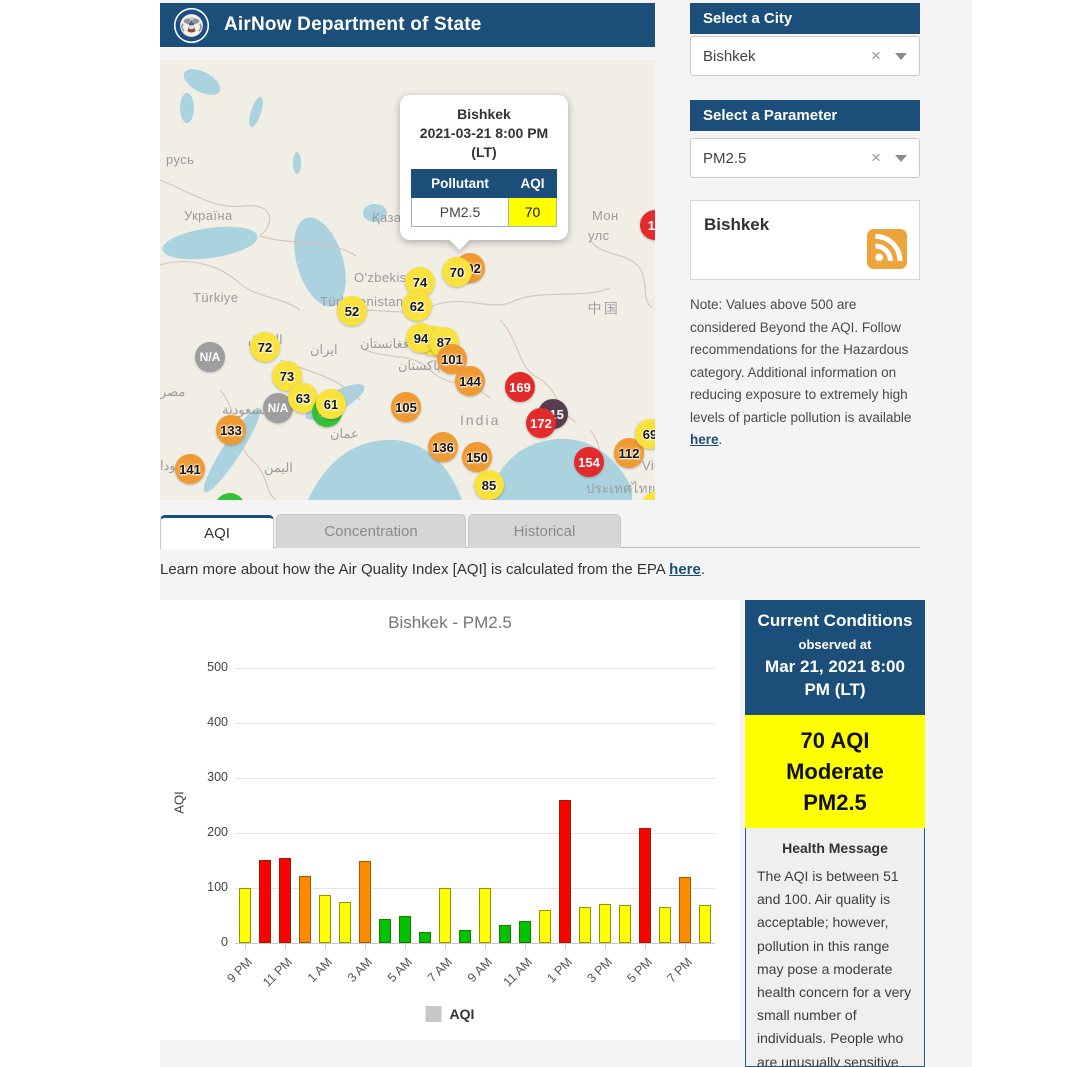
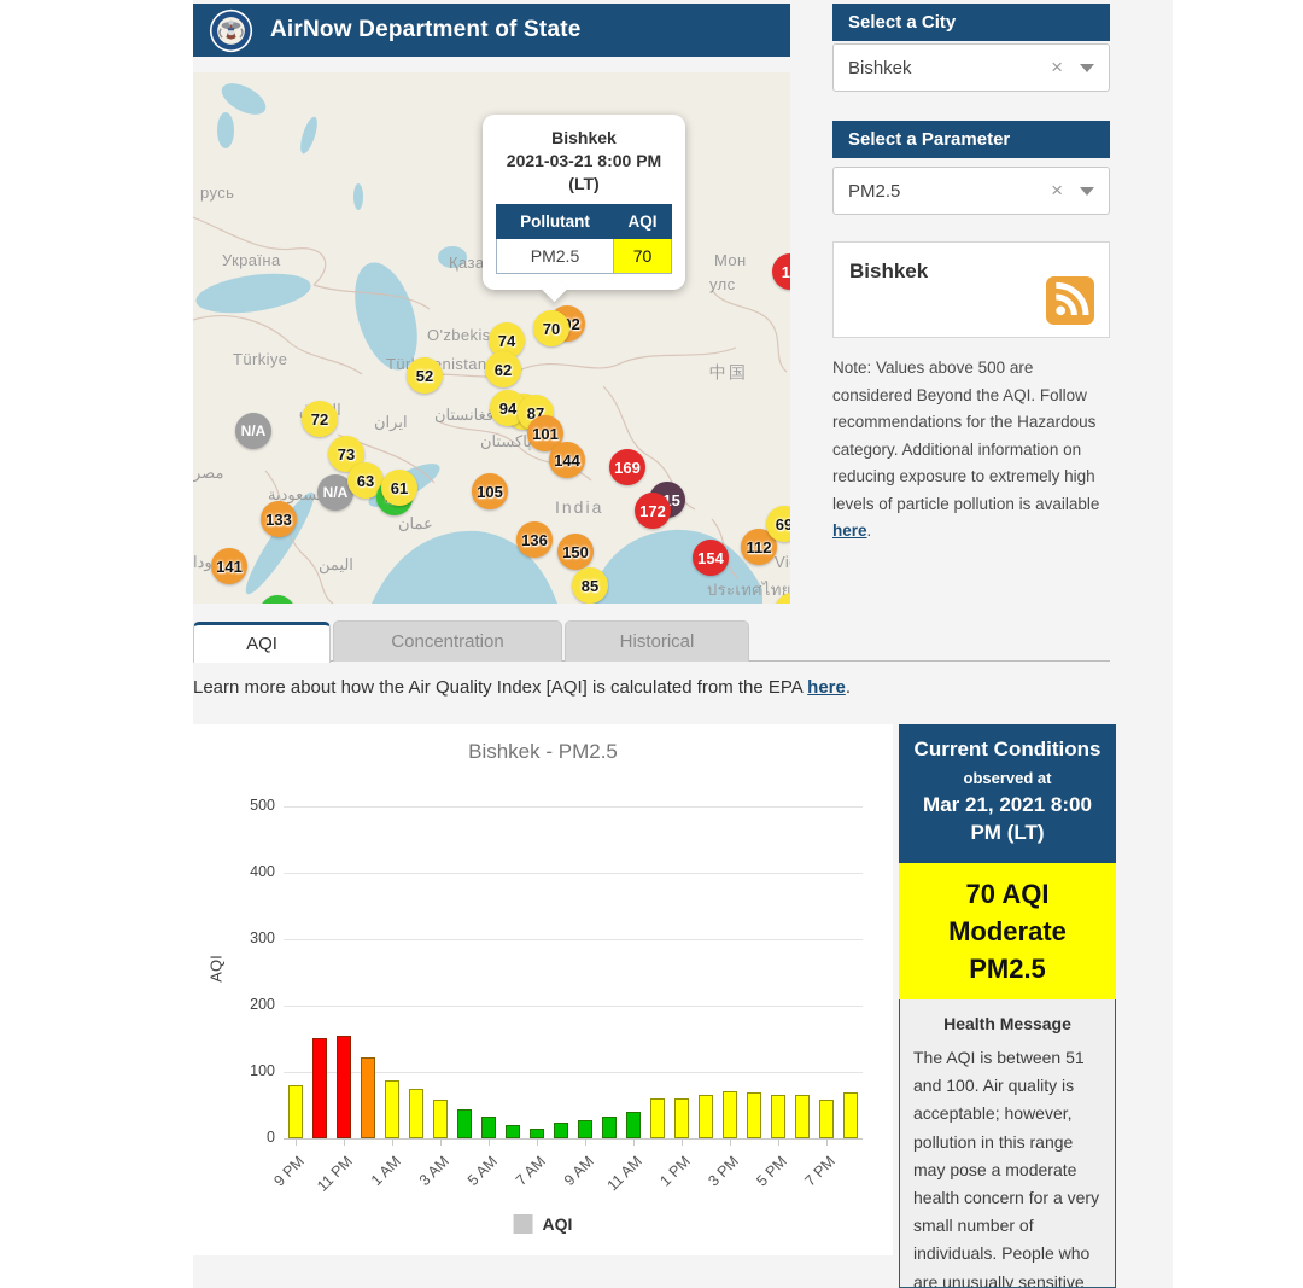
9 PM: 100 -> 80
3 AM: 150 -> 60
5 AM: 50 -> 30
7 AM: 100 -> 10
9 AM: 100 -> 30
1 PM: 260 -> 60
5 PM: 210 -> 70
7 PM: 120 -> 60
